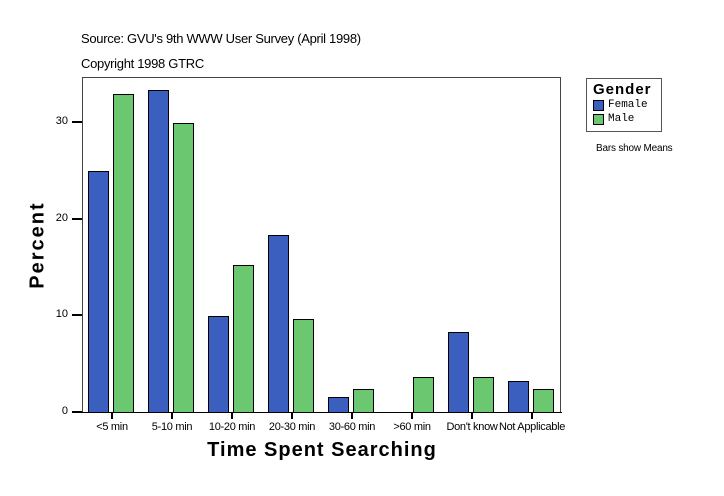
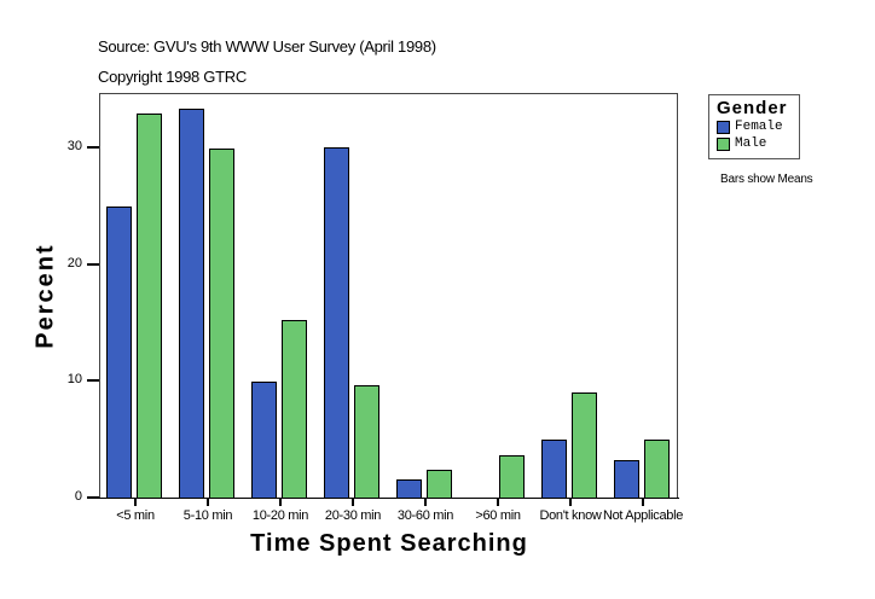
Female/20-30 min: 18 -> 30
Female/Don't know: 8 -> 5
Male/Don't know: 4 -> 9
Male/Not Applicable: 2 -> 5
